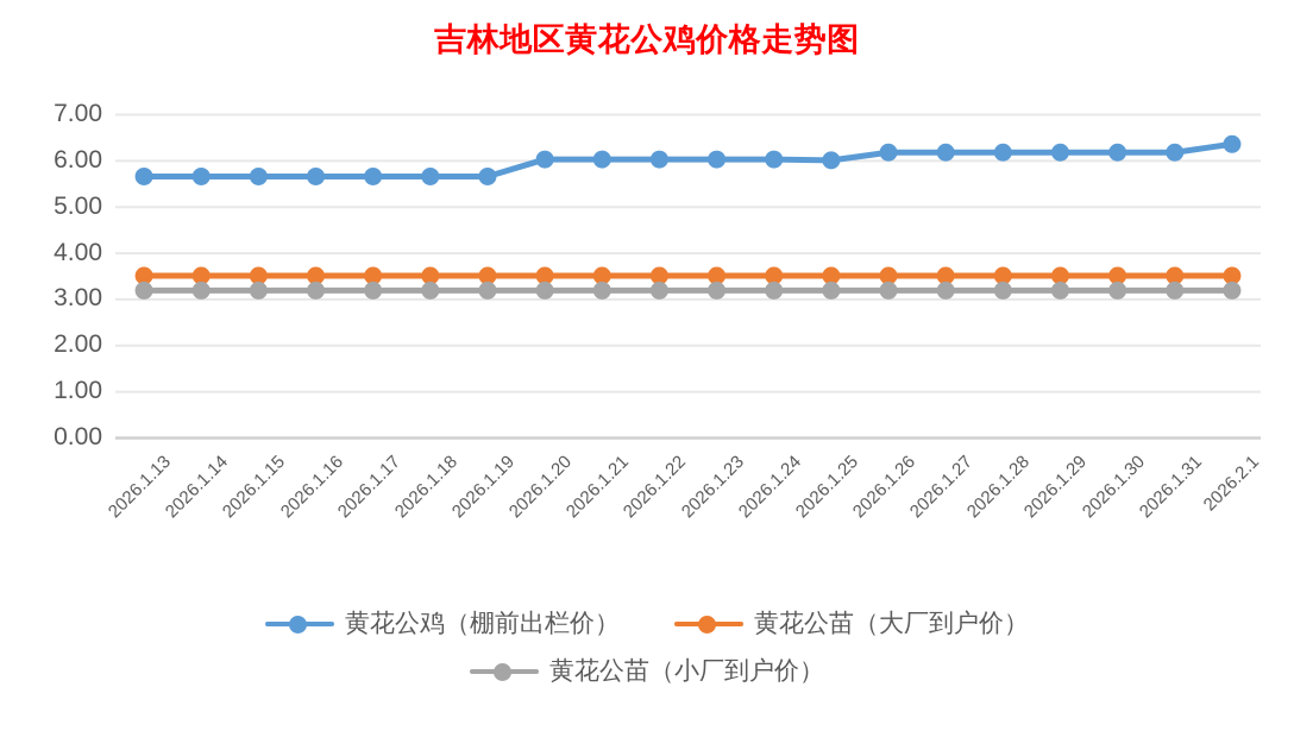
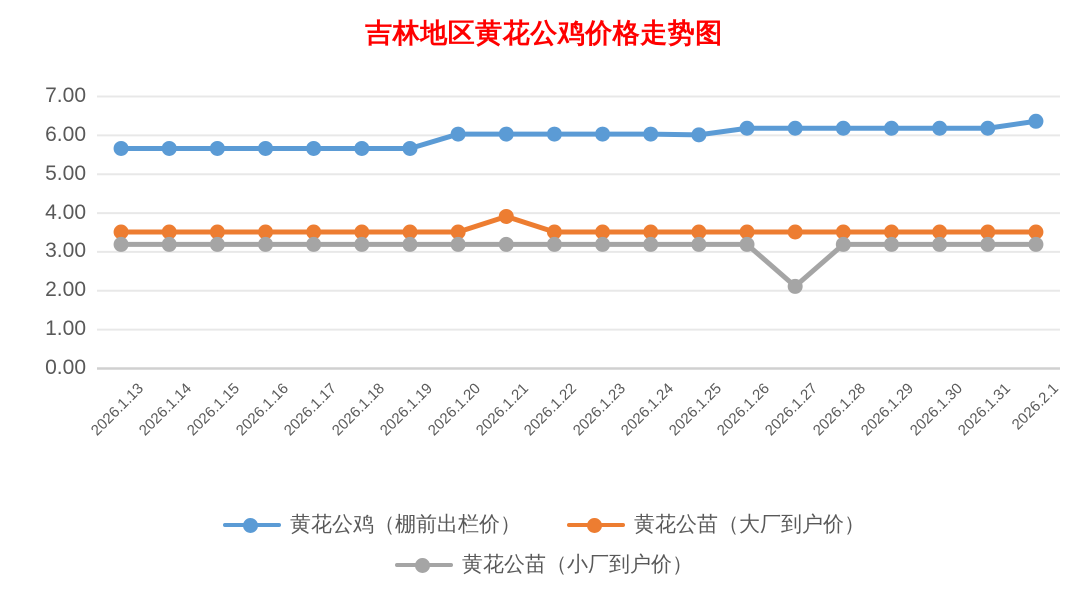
黄花公苗（大厂到户价）/2026.1.21: 3.5 -> 3.9
黄花公苗（小厂到户价）/2026.1.27: 3.2 -> 2.1
